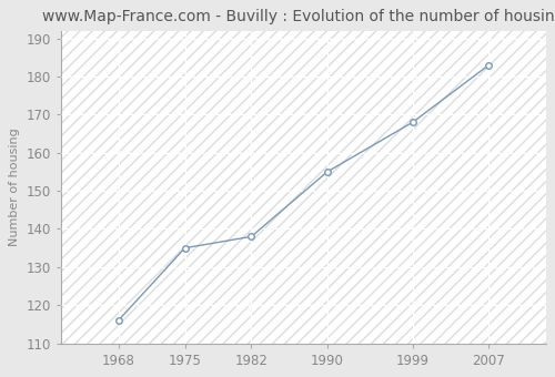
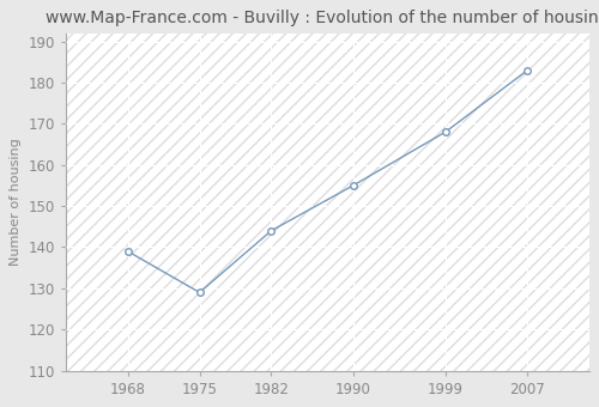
1968: 116 -> 139
1975: 135 -> 129
1982: 138 -> 144
